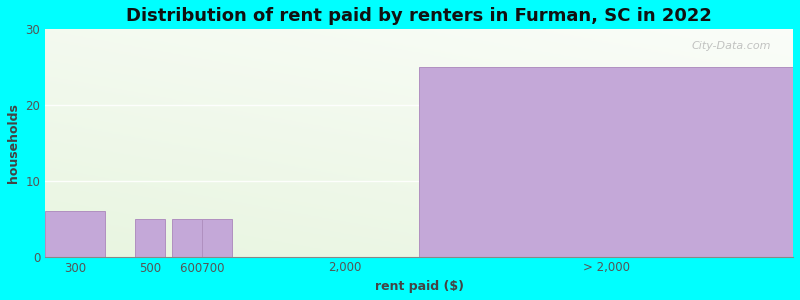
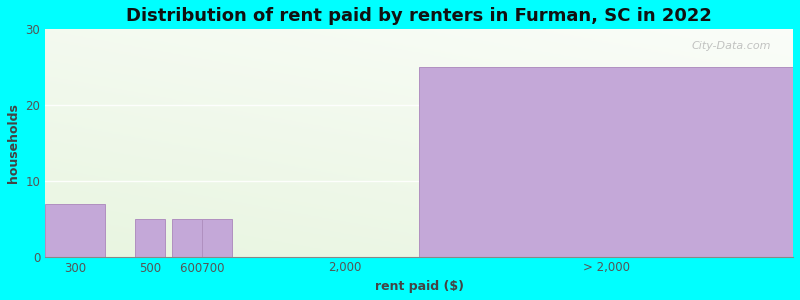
300: 6 -> 7
